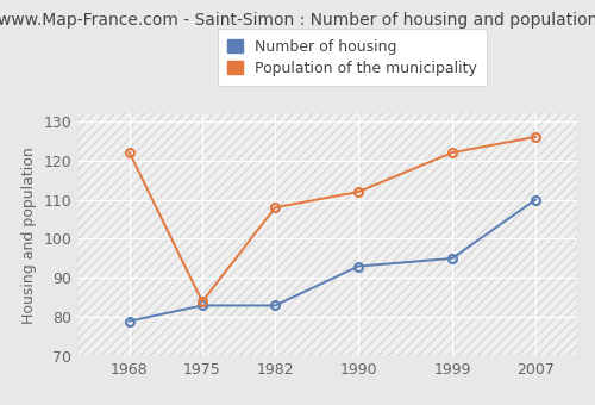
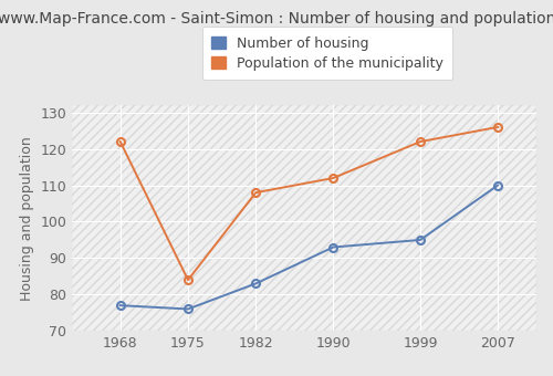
Number of housing/1968: 79 -> 77
Number of housing/1975: 83 -> 76
